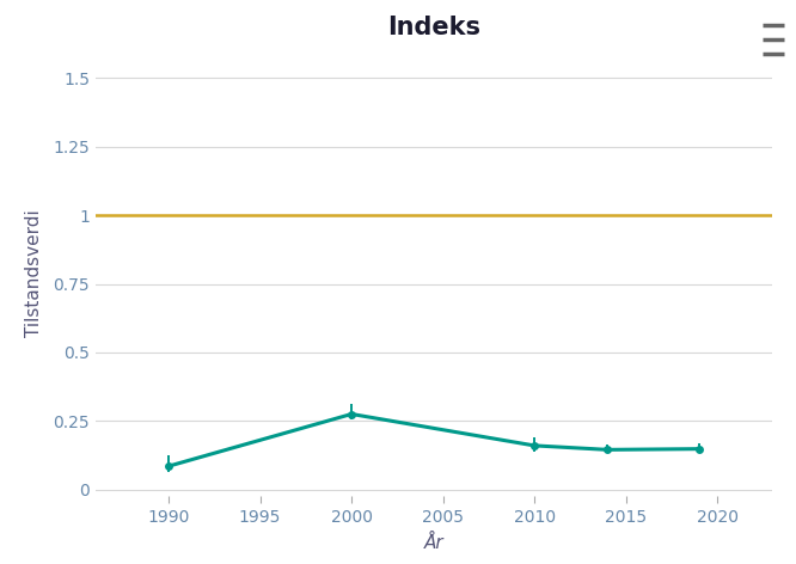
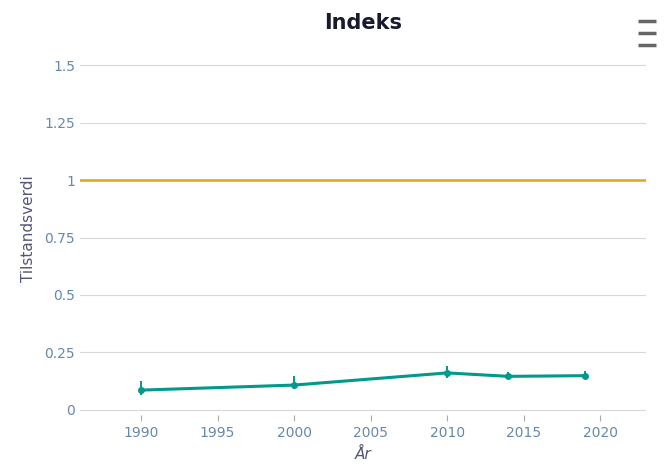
2000: 0.275 -> 0.107
